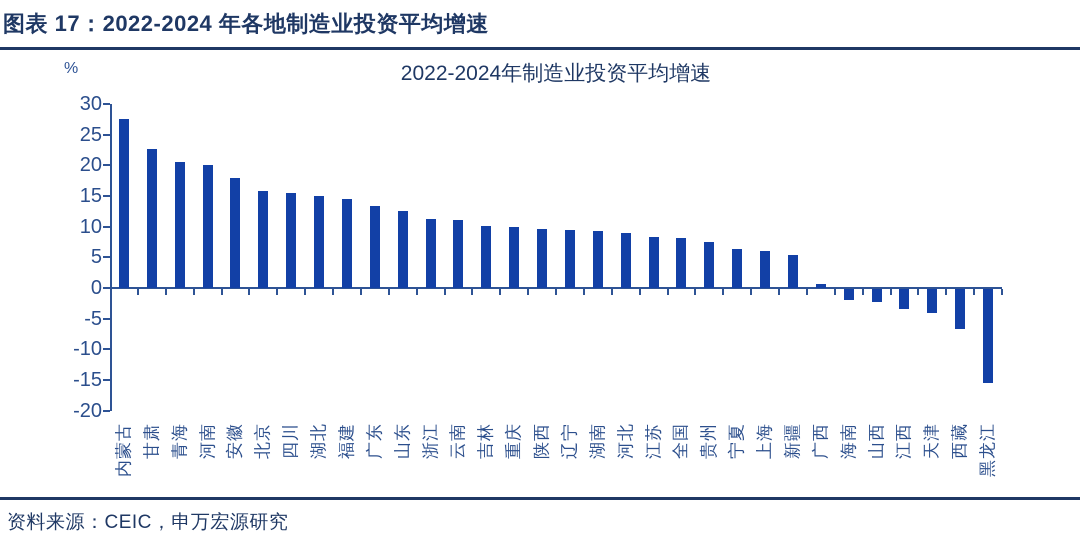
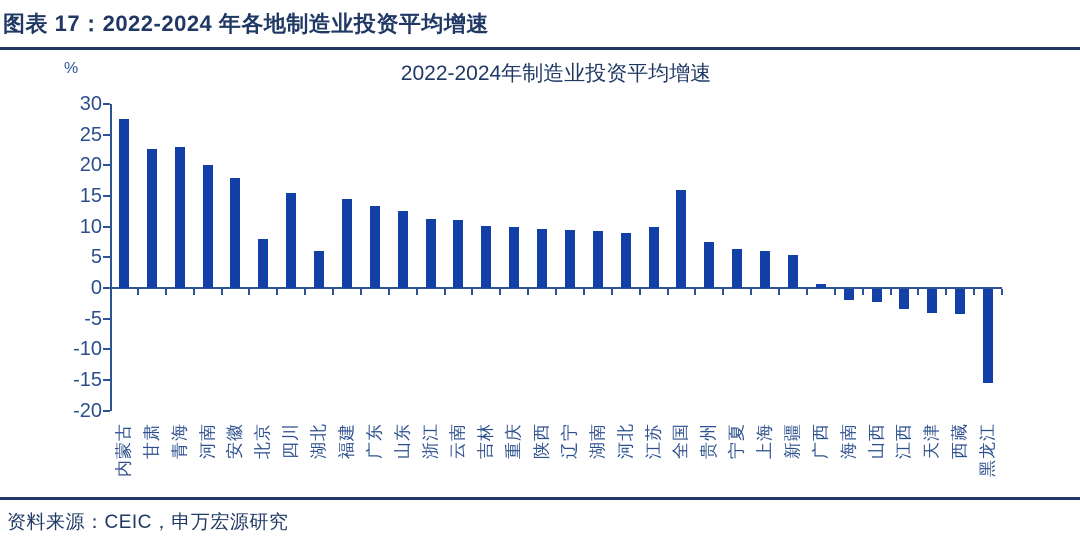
青海: 20 -> 23
北京: 16 -> 8
湖北: 15 -> 6
江苏: 8 -> 10
全国: 8 -> 16
西藏: -6 -> -4
